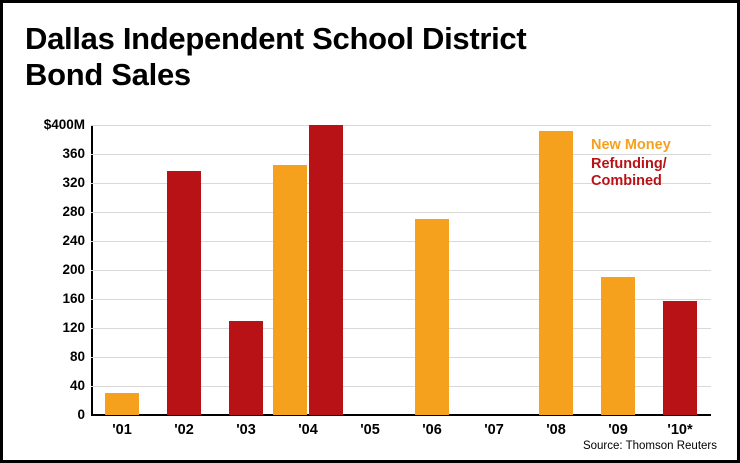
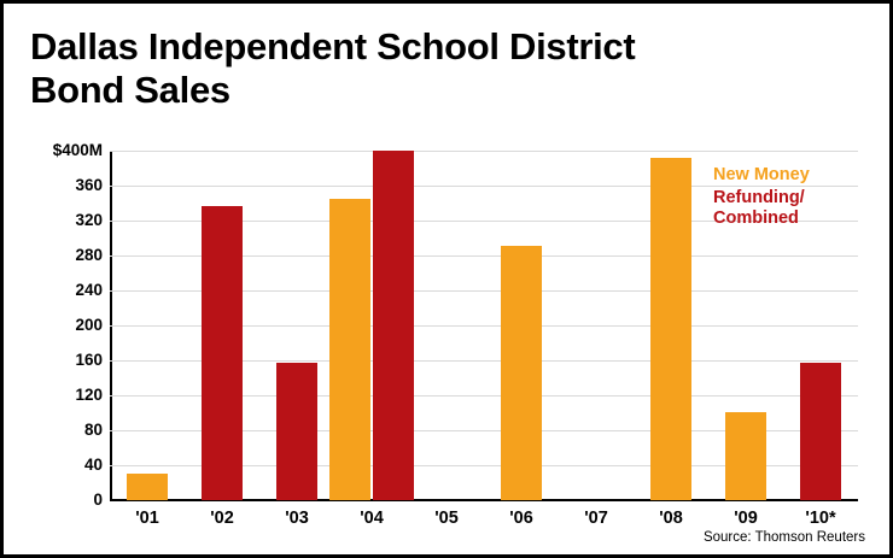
Refunding/Combined/'03: $130M -> $160M
New Money/'06: $270M -> $290M
New Money/'09: $190M -> $100M
